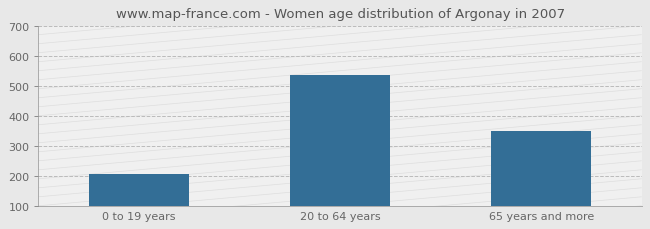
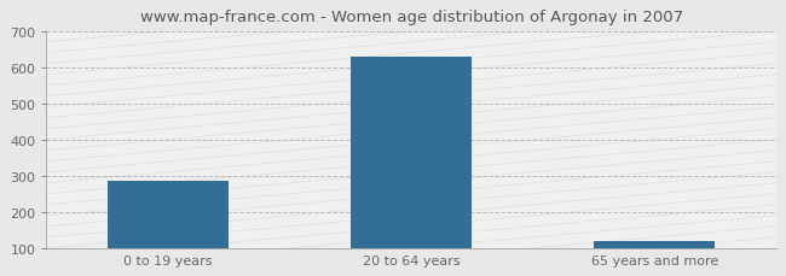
0 to 19 years: 205 -> 285
20 to 64 years: 535 -> 630
65 years and more: 350 -> 120
